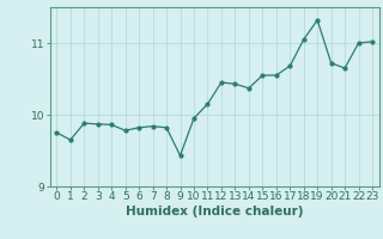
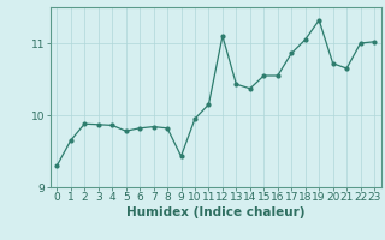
0: 9.75 -> 9.30
12: 10.45 -> 11.10
17: 10.68 -> 10.86
